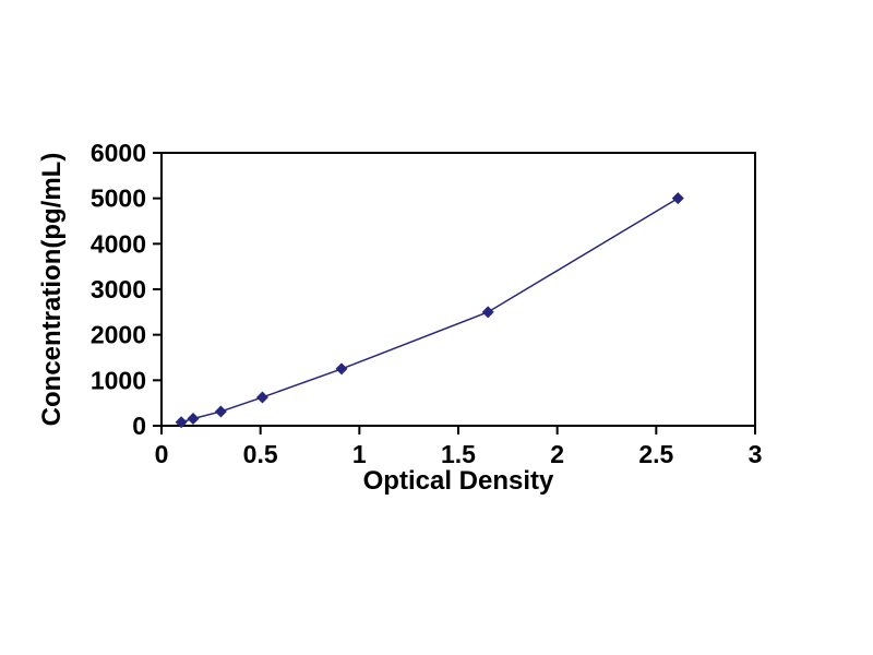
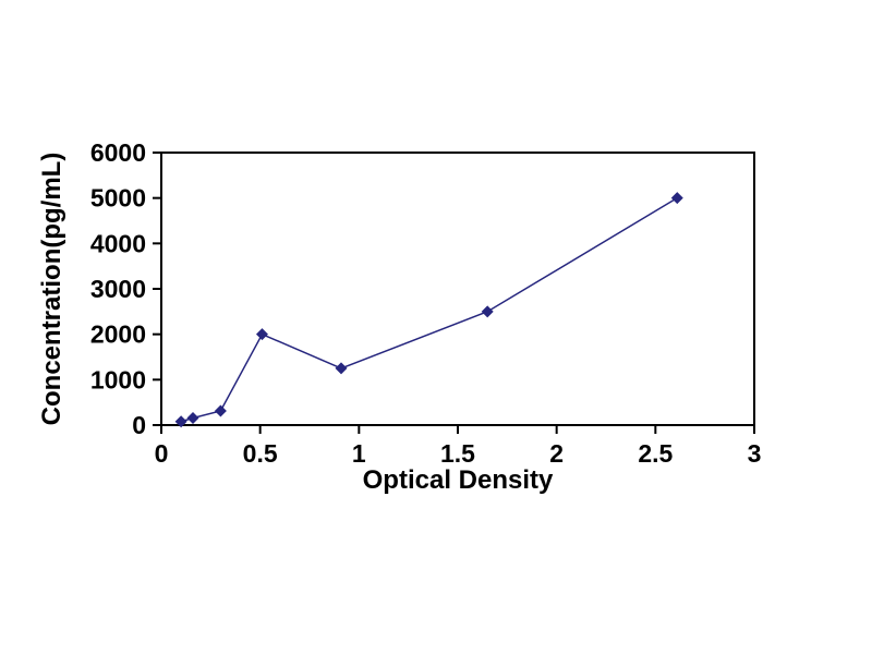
0.51: 600 -> 2000
